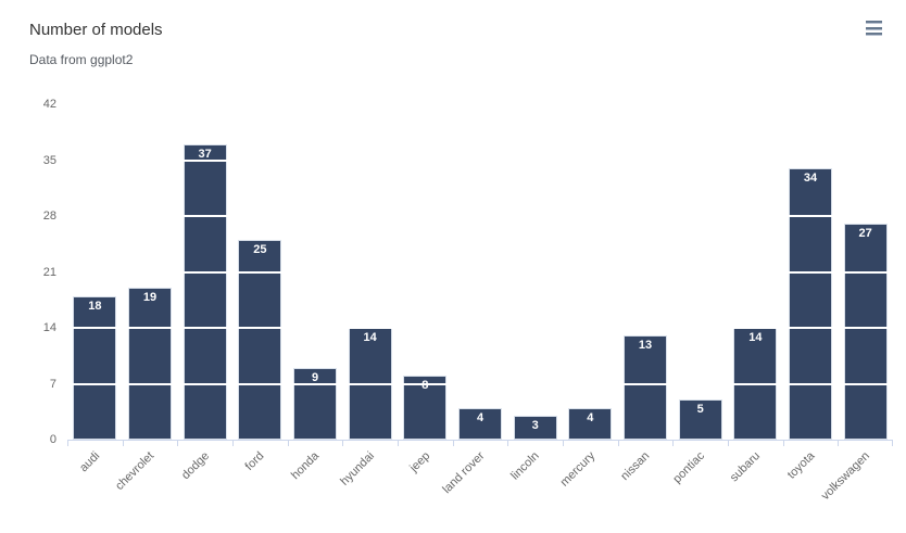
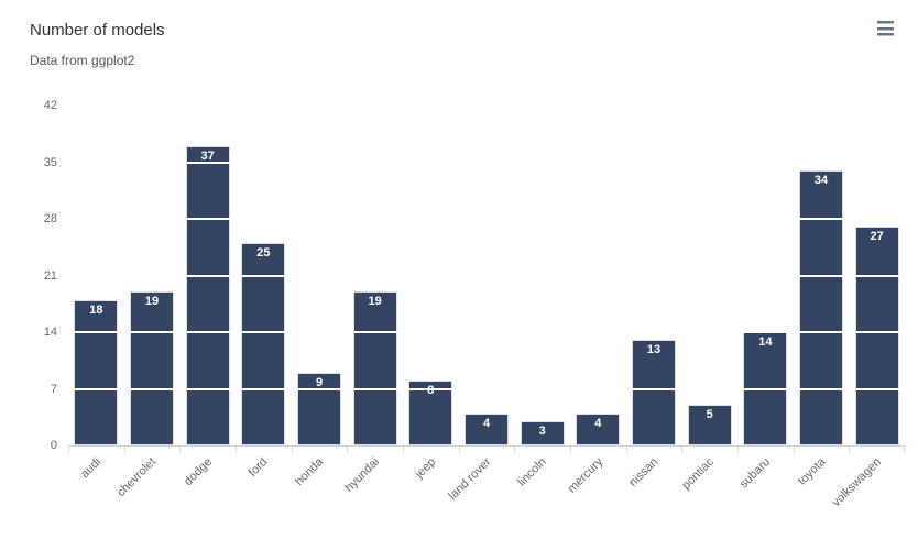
hyundai: 14 -> 19
